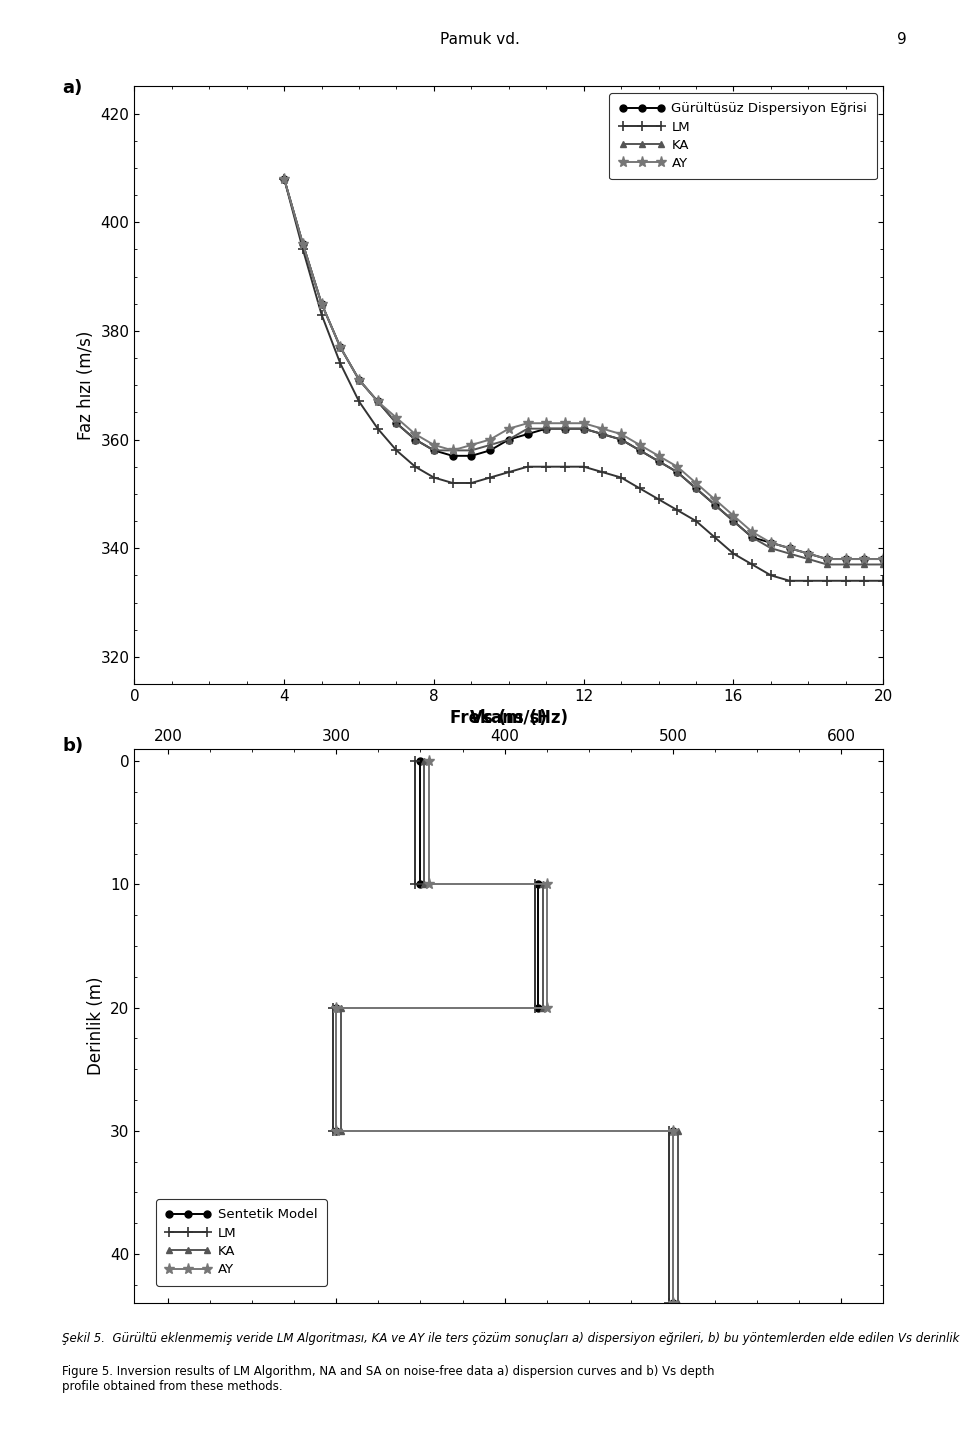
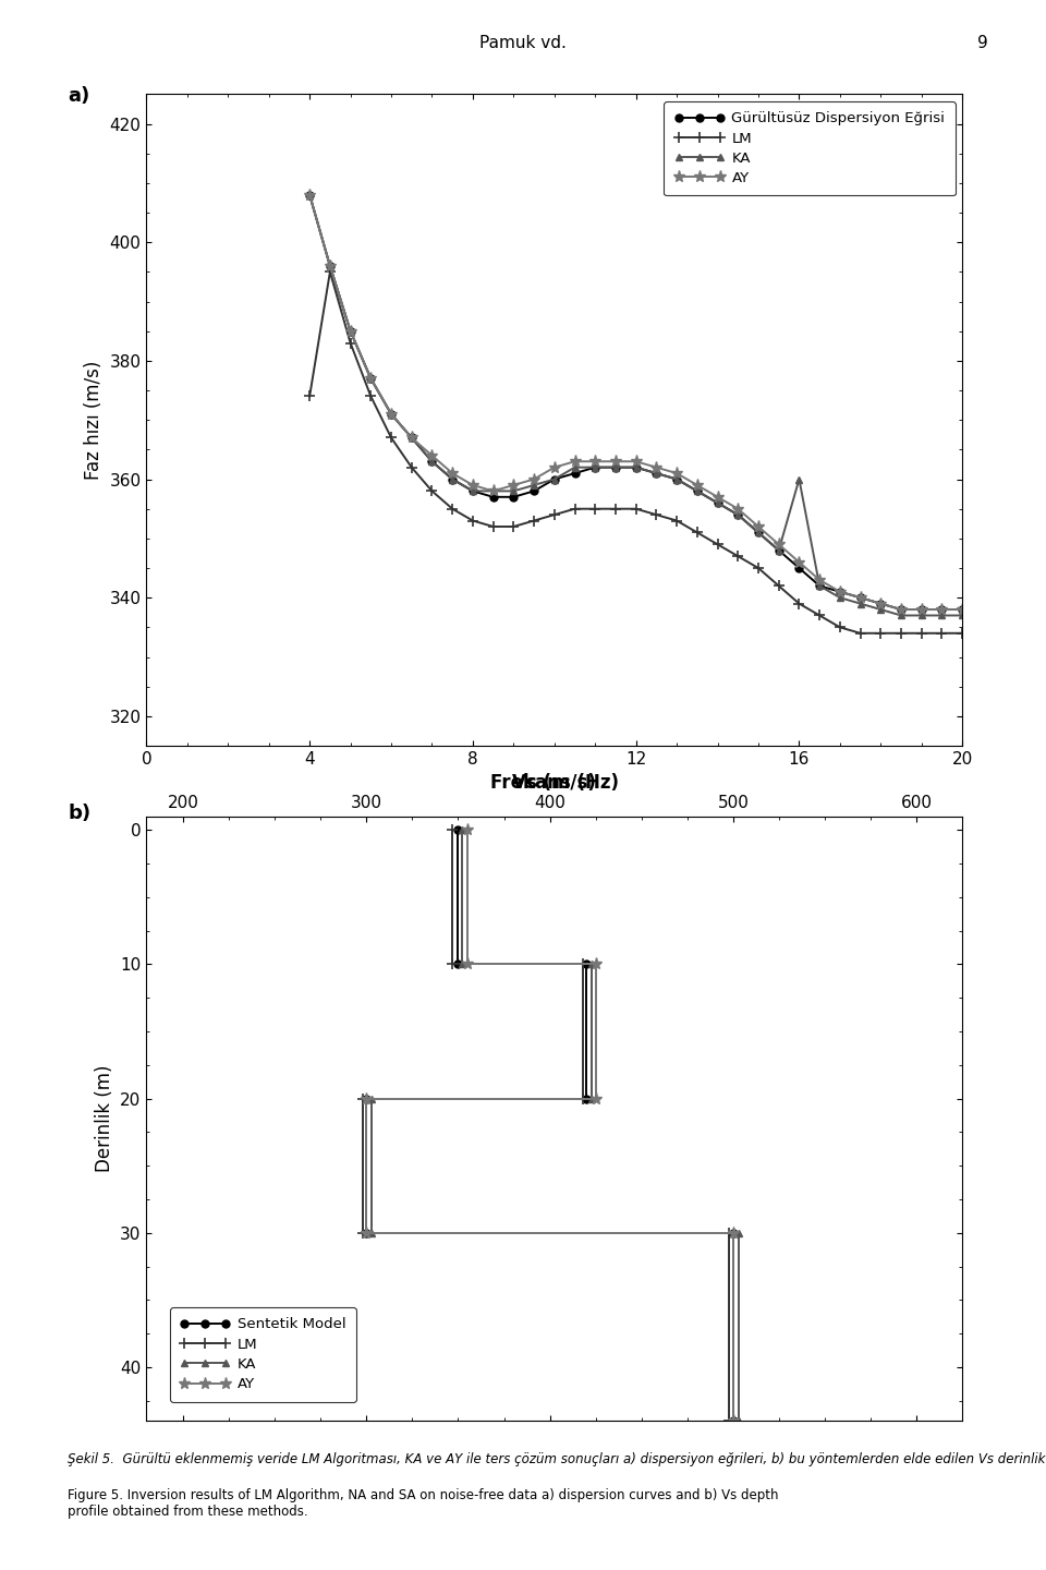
LM/4: 408 -> 374
KA/16: 345 -> 360
